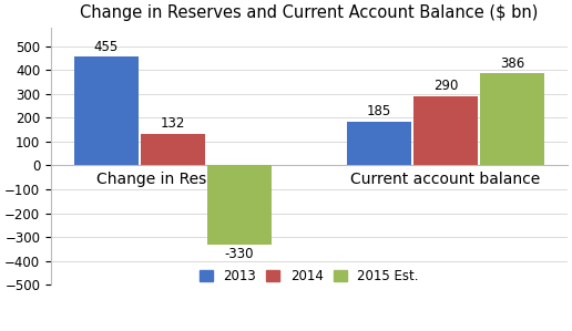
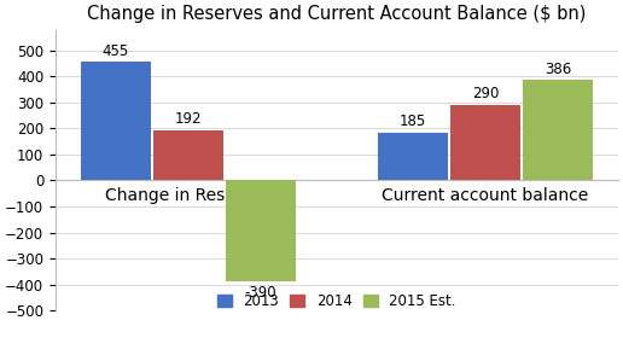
2014/Change in Reserves: 132 -> 192
2015 Est./Change in Reserves: -330 -> -390
